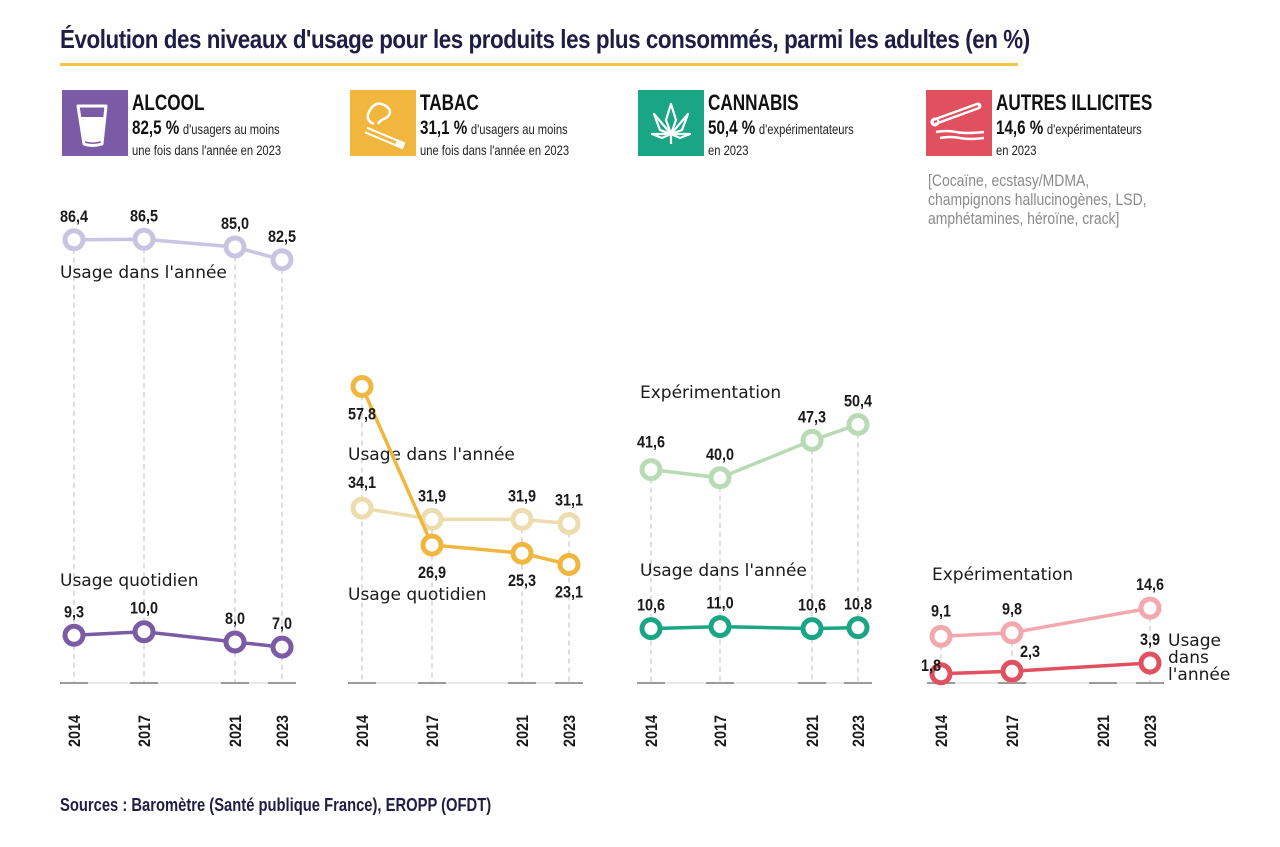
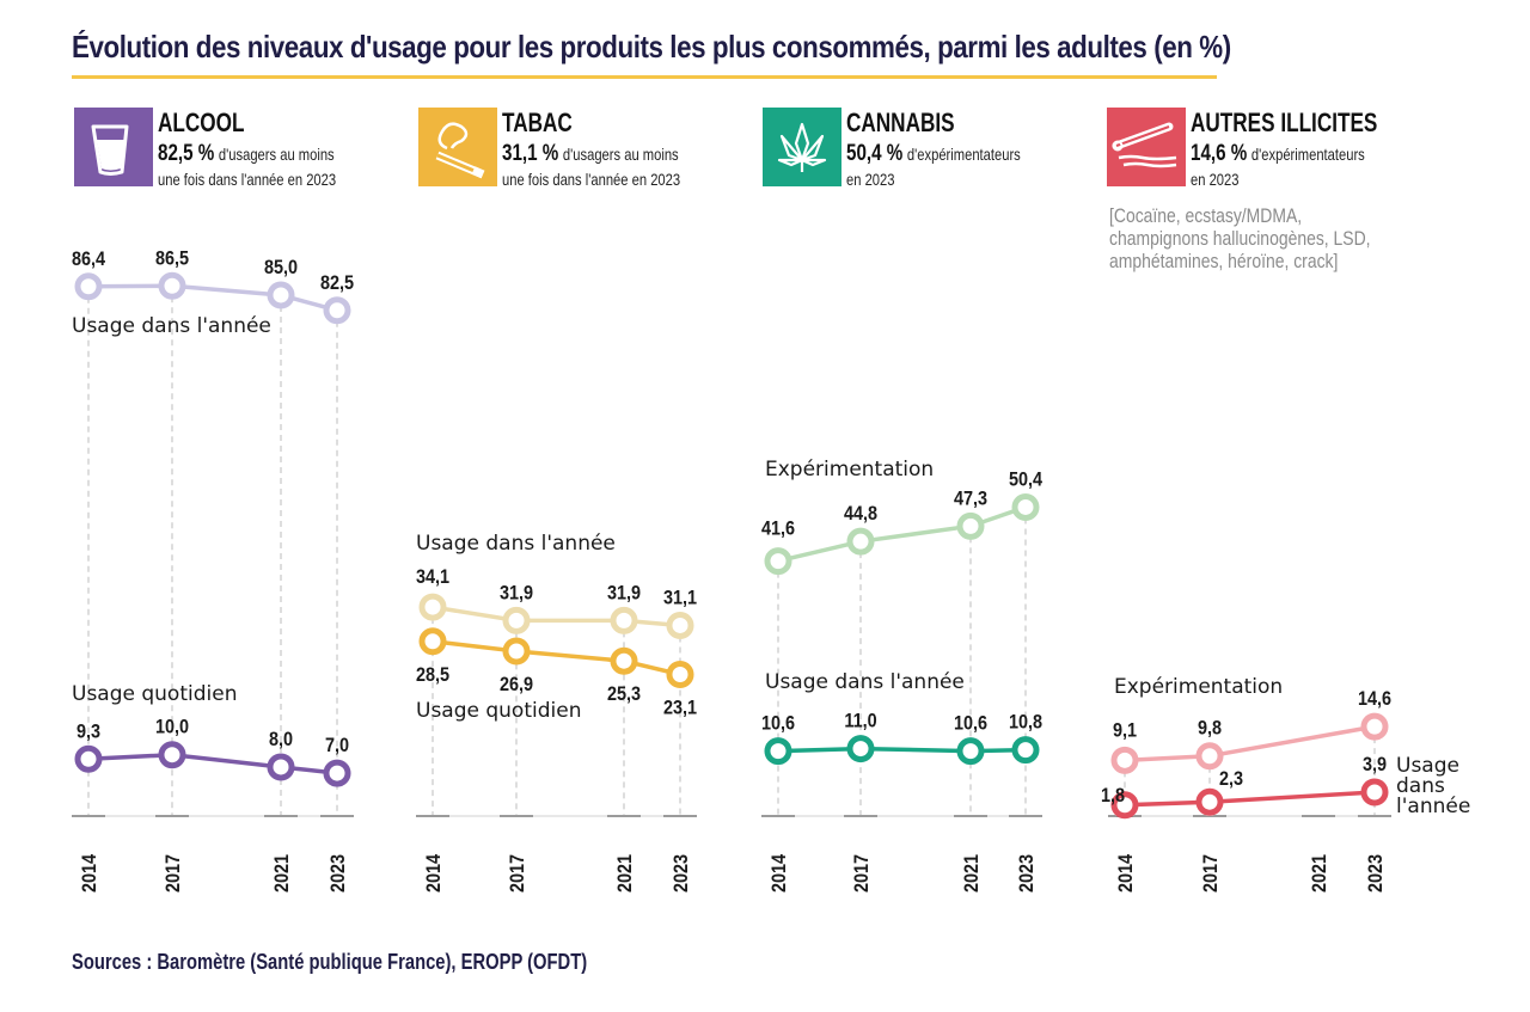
TABAC/Usage quotidien/2014: 57,8 -> 28,5
CANNABIS/Expérimentation/2017: 40,0 -> 44,8
